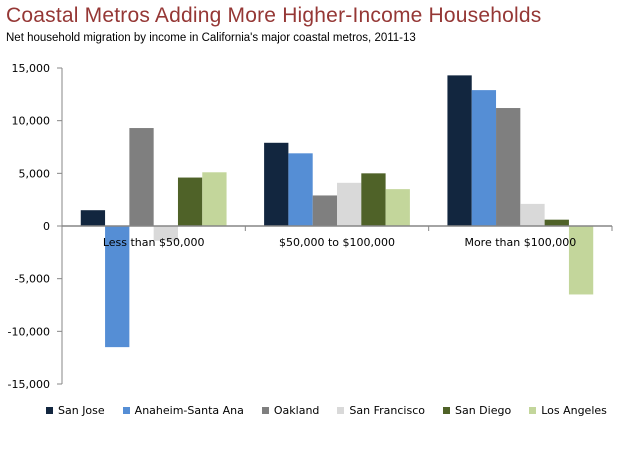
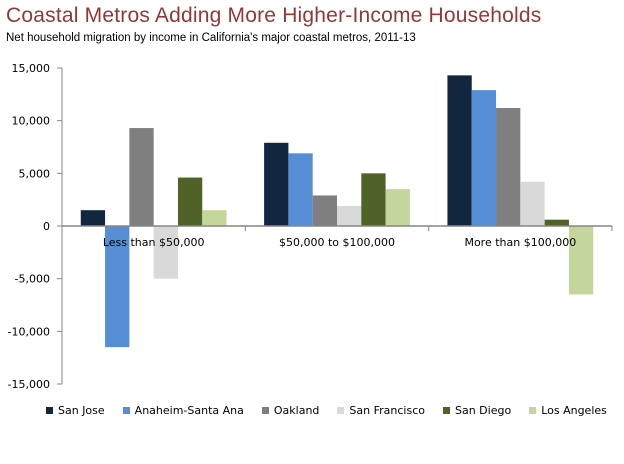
San Francisco/Less than $50,000: -1400 -> -5000
Los Angeles/Less than $50,000: 5100 -> 1500
San Francisco/$50,000 to $100,000: 4100 -> 1900
San Francisco/More than $100,000: 2100 -> 4200
